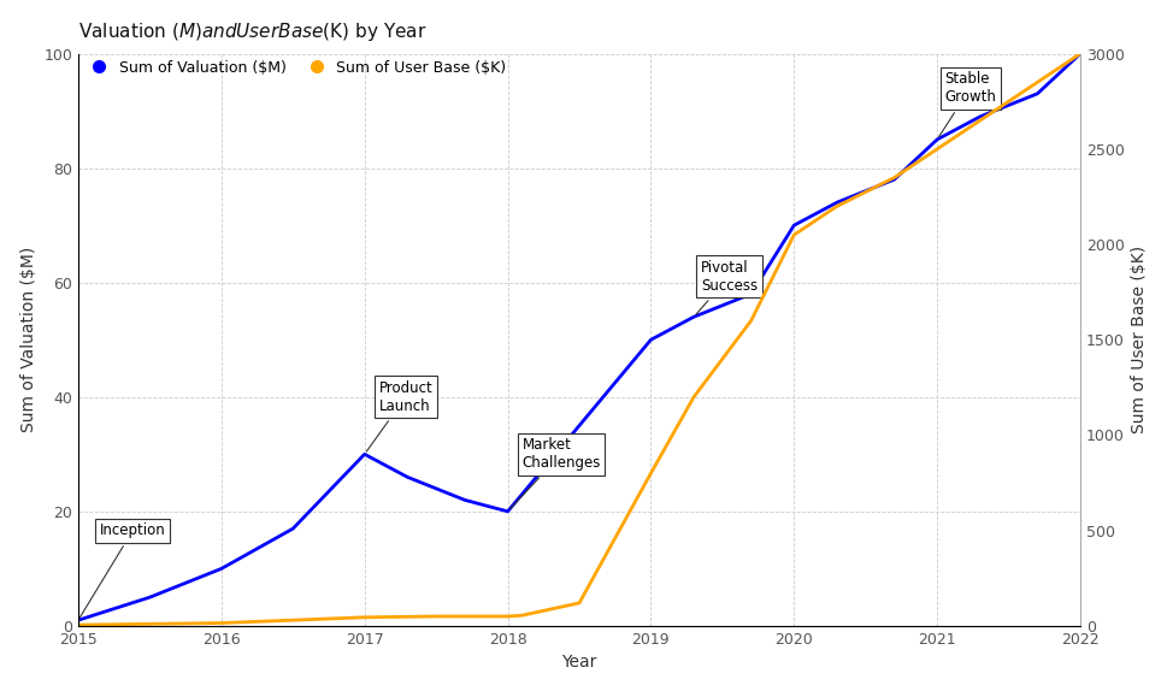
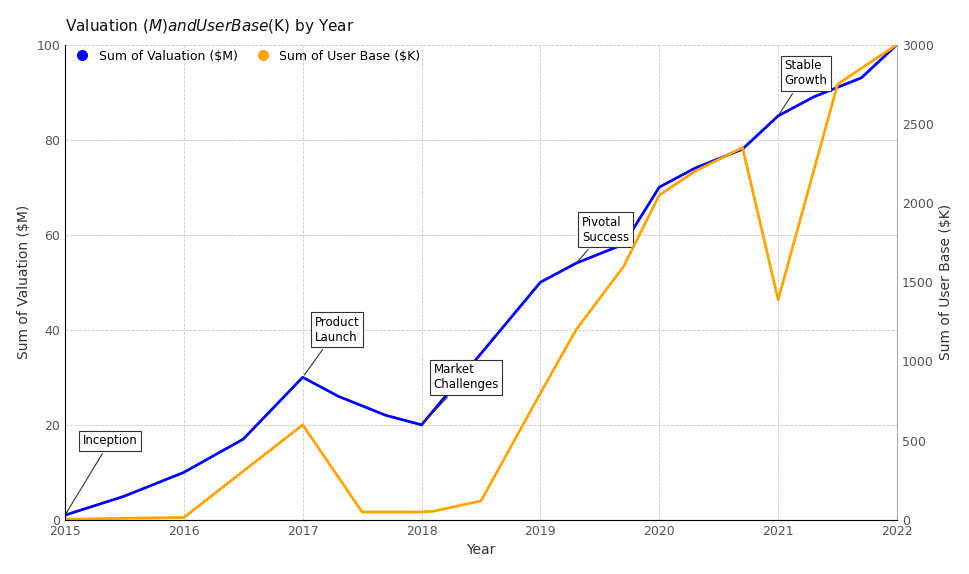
Sum of User Base ($K)/2017: 40 -> 600
Sum of User Base ($K)/2021: 2500 -> 1390
